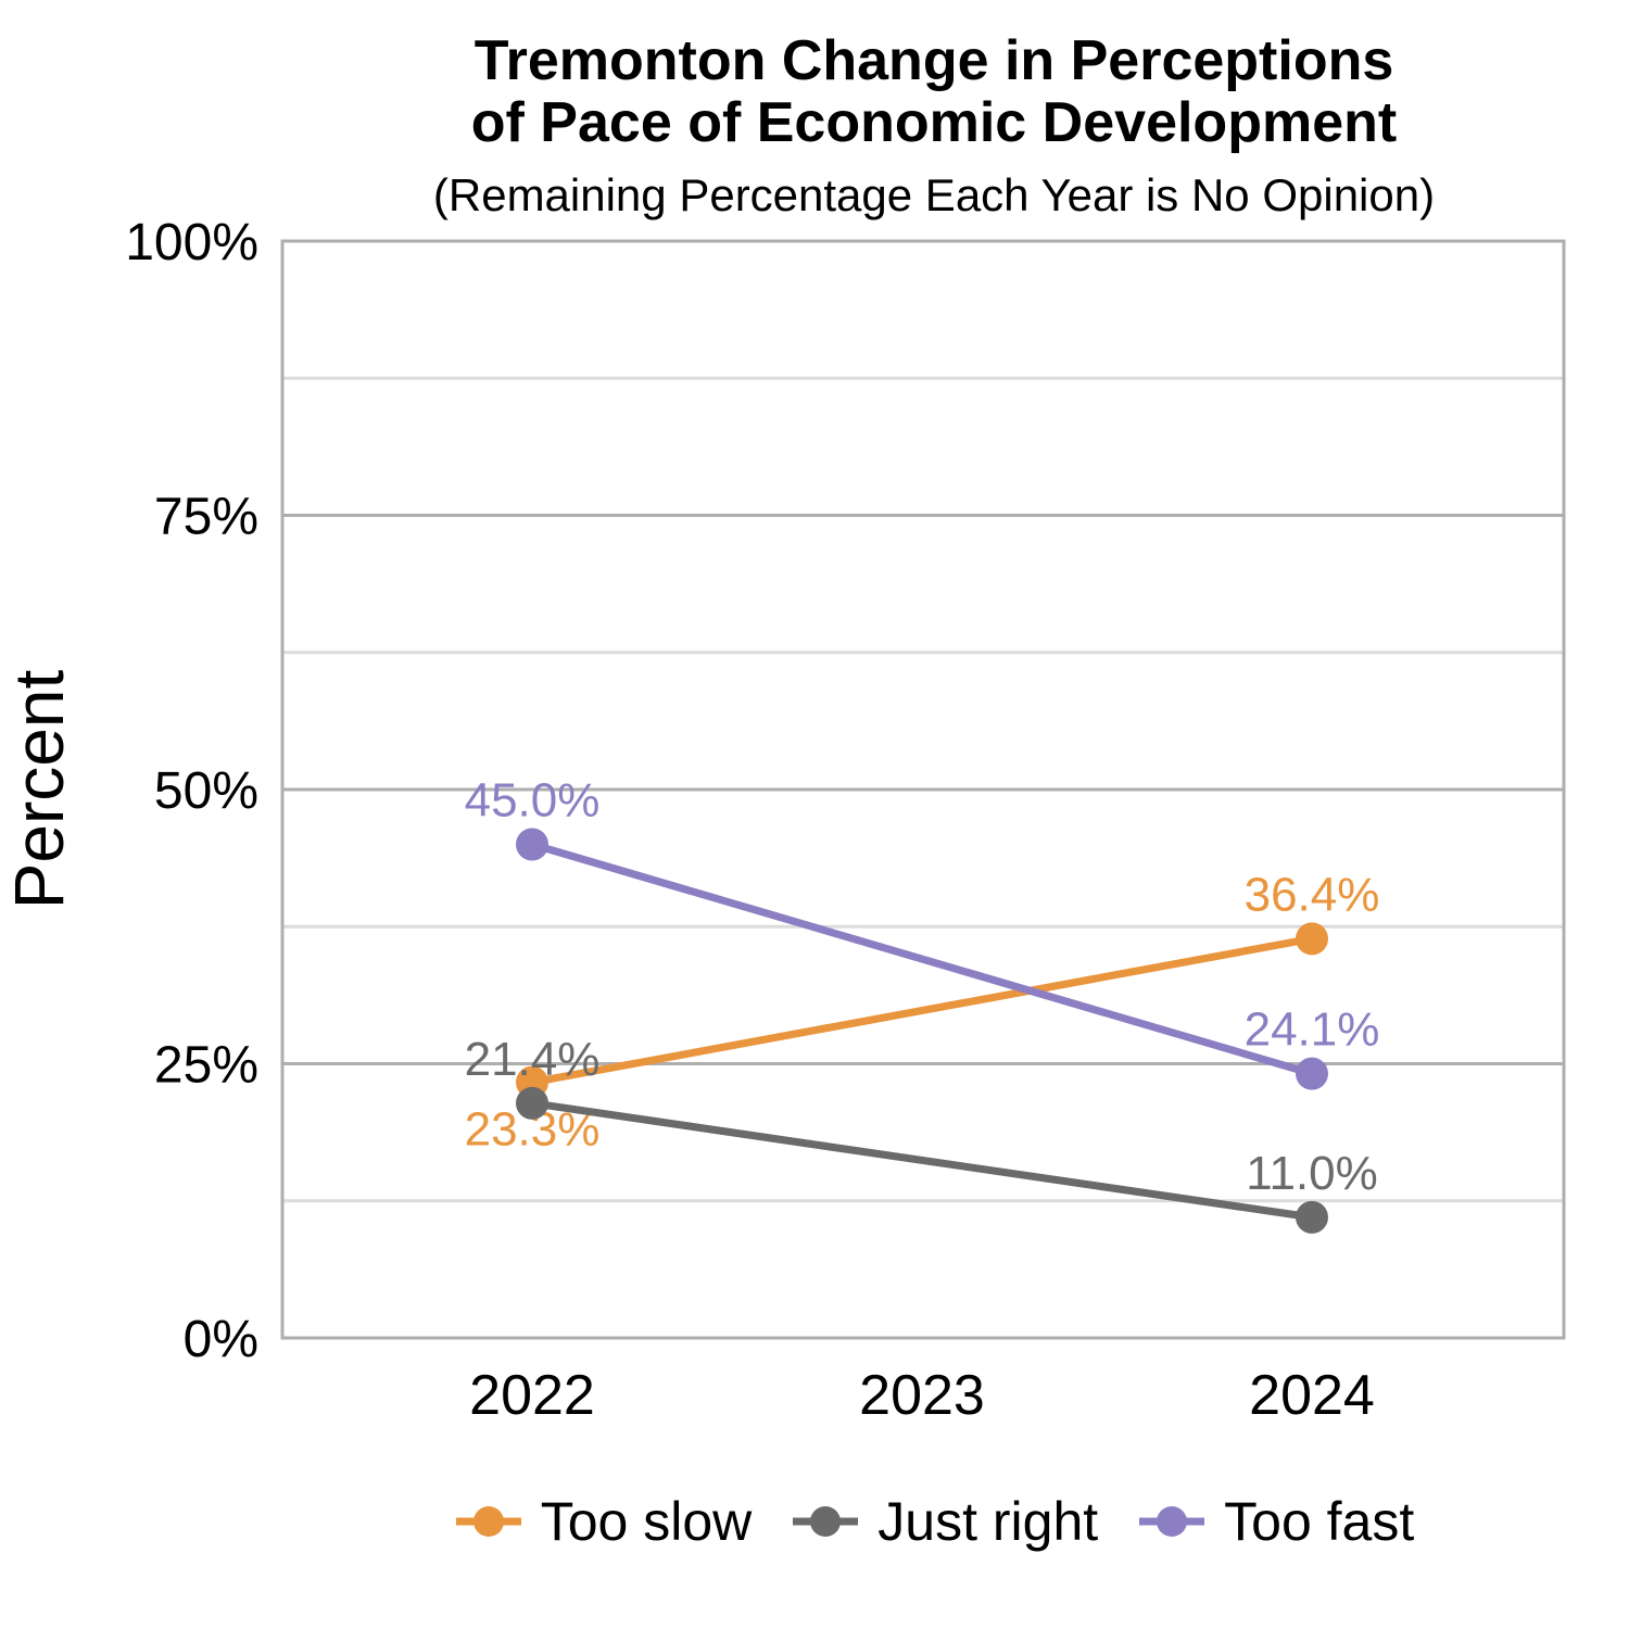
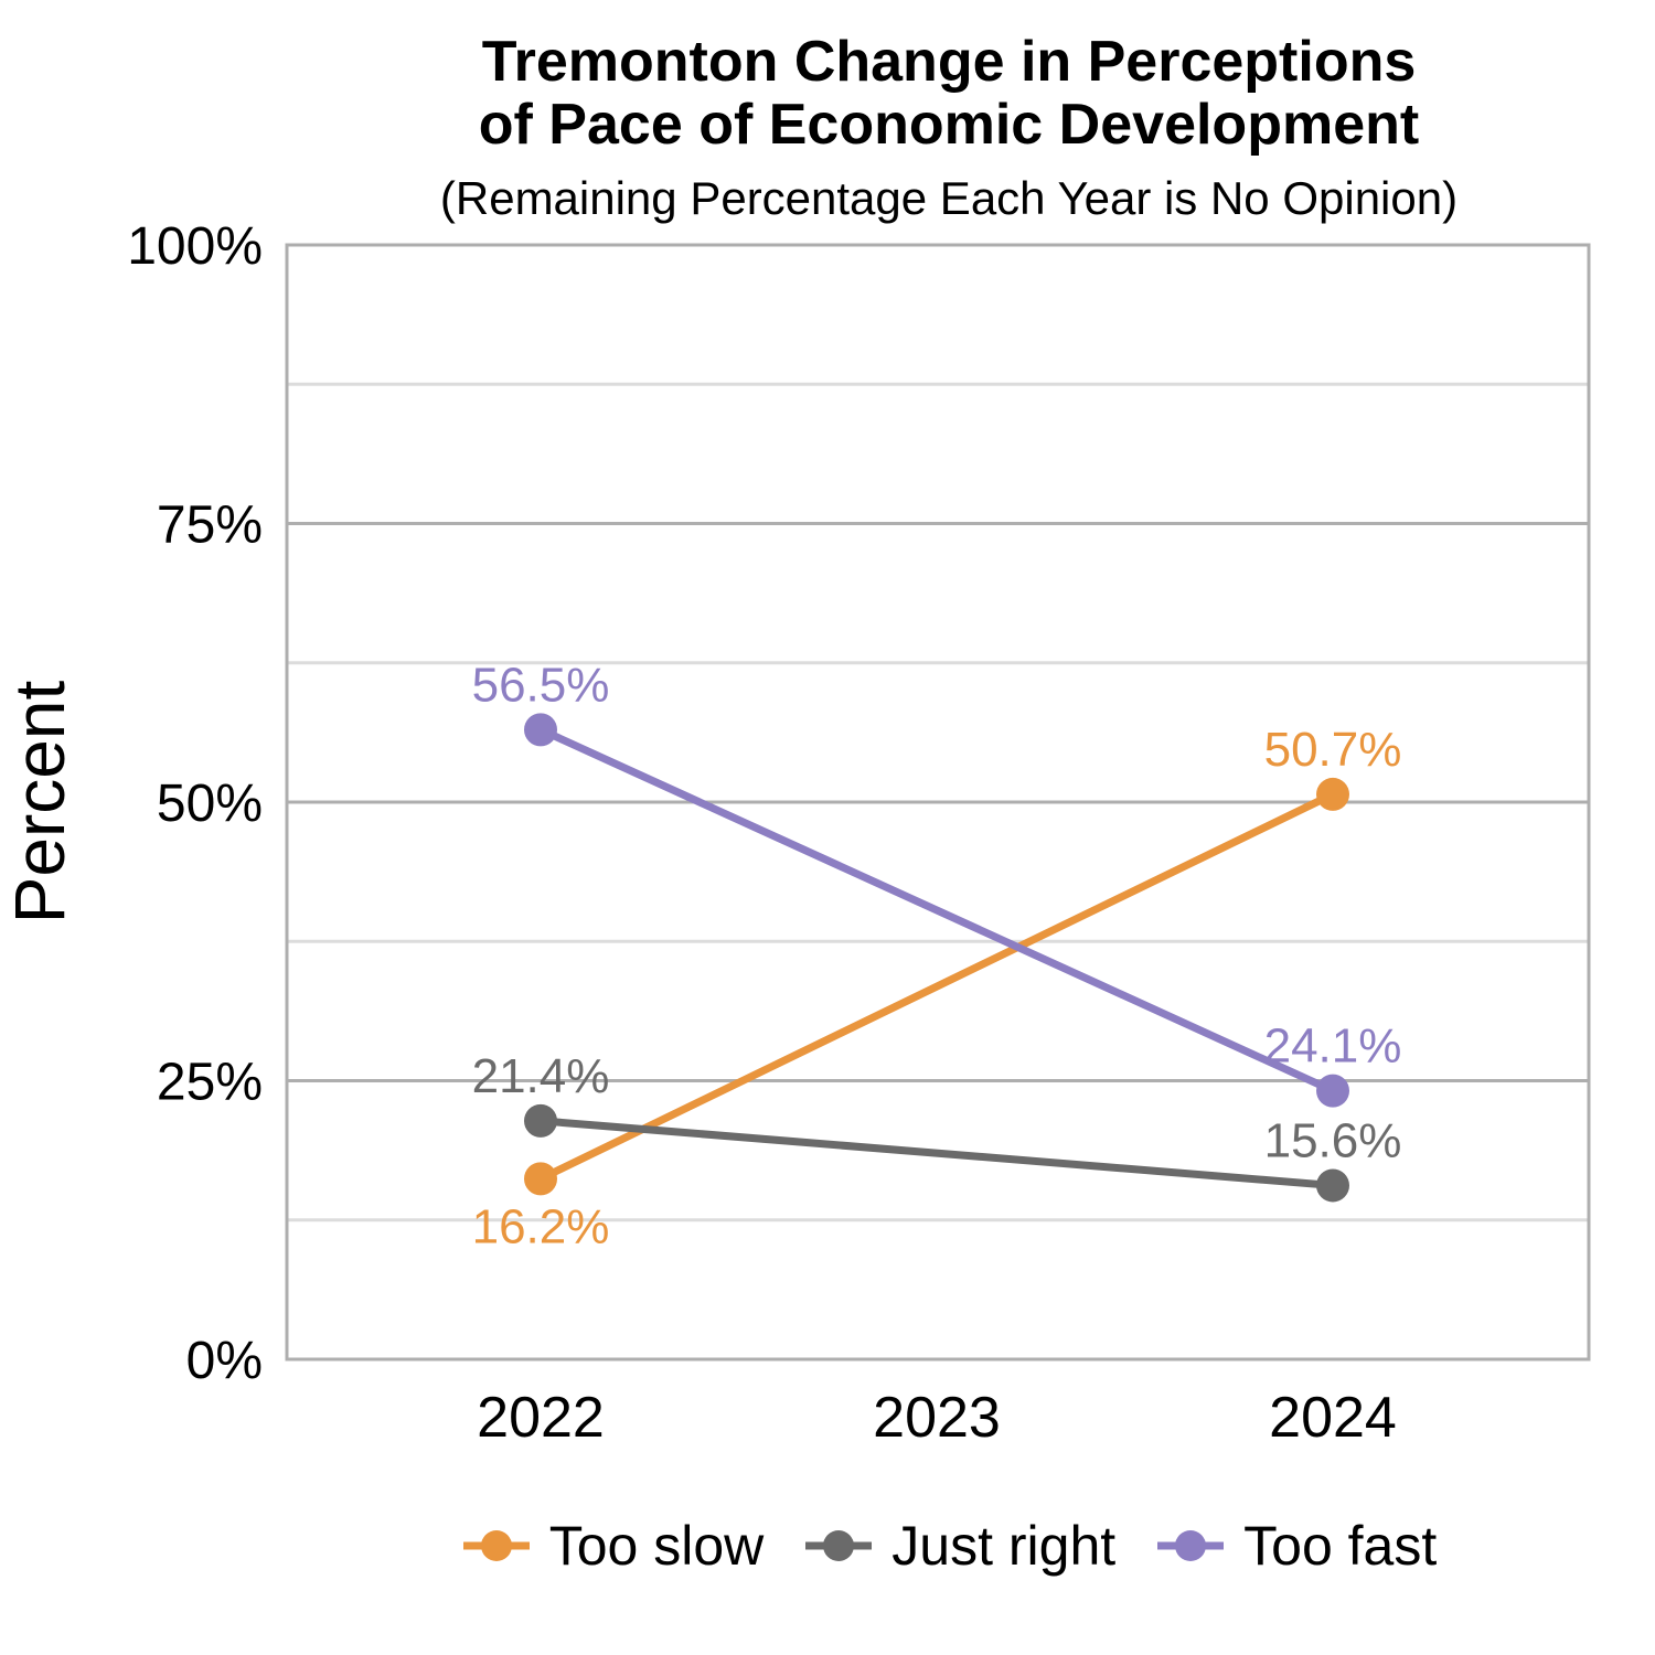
Too slow/2022: 23.3% -> 16.2%
Too fast/2022: 45.0% -> 56.5%
Too slow/2024: 36.4% -> 50.7%
Just right/2024: 11.0% -> 15.6%
